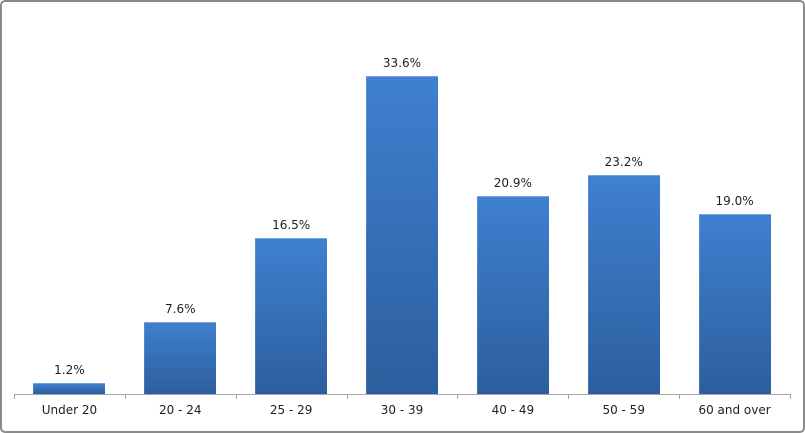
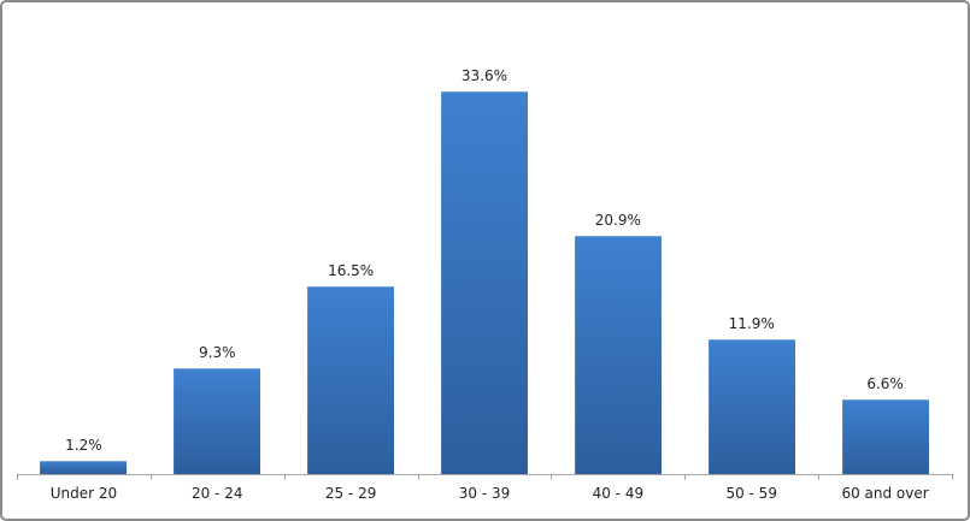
20 - 24: 7.6% -> 9.3%
50 - 59: 23.2% -> 11.9%
60 and over: 19.0% -> 6.6%
